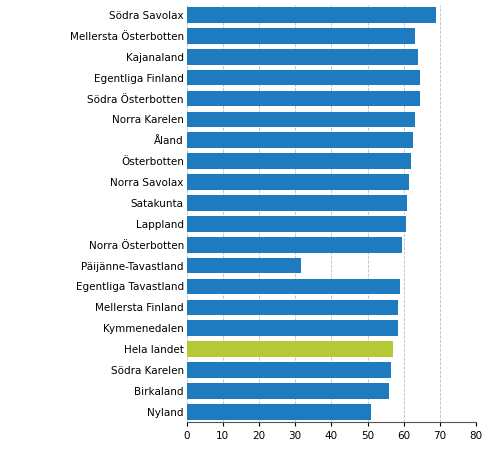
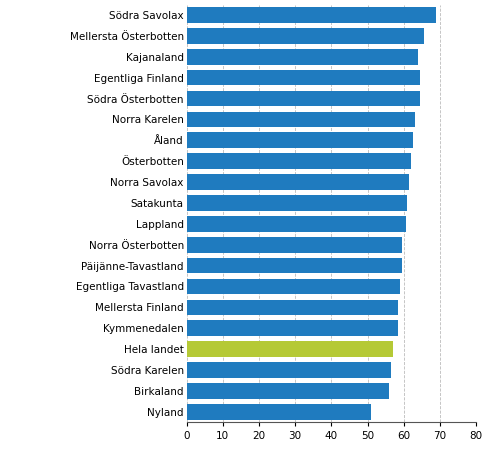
Mellersta Österbotten: 63.0 -> 65.5
Päijänne-Tavastland: 31.5 -> 59.5
